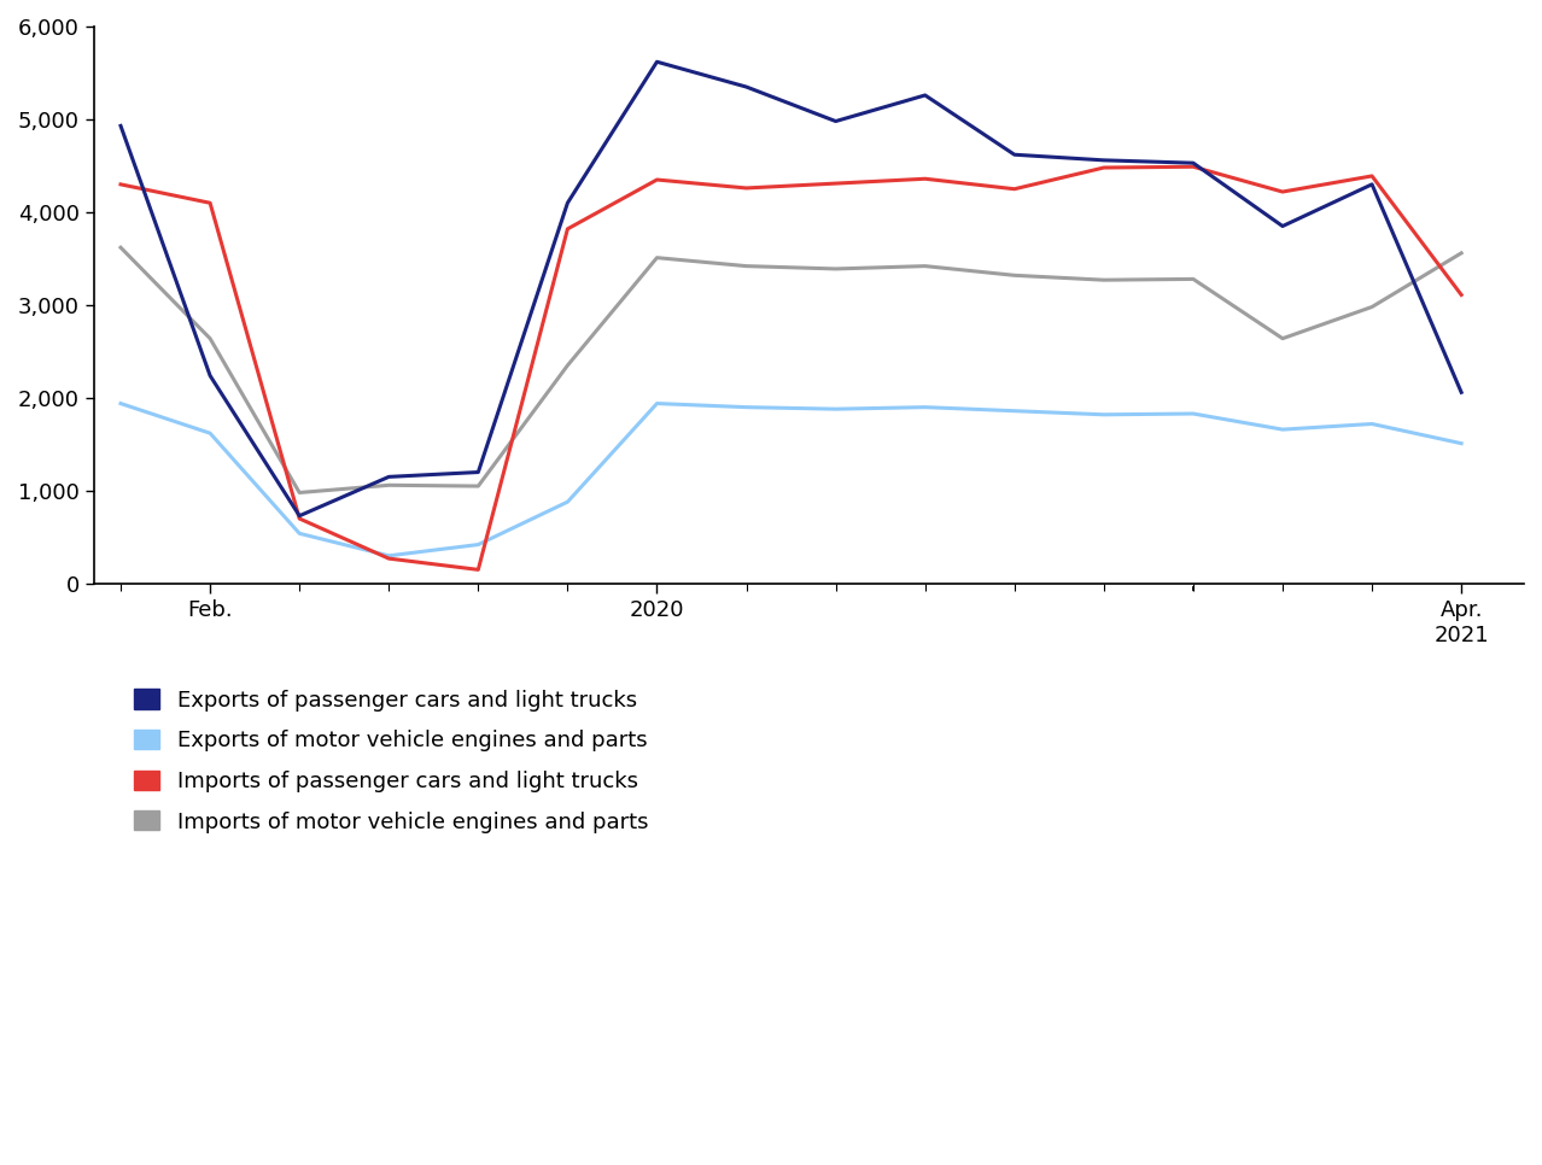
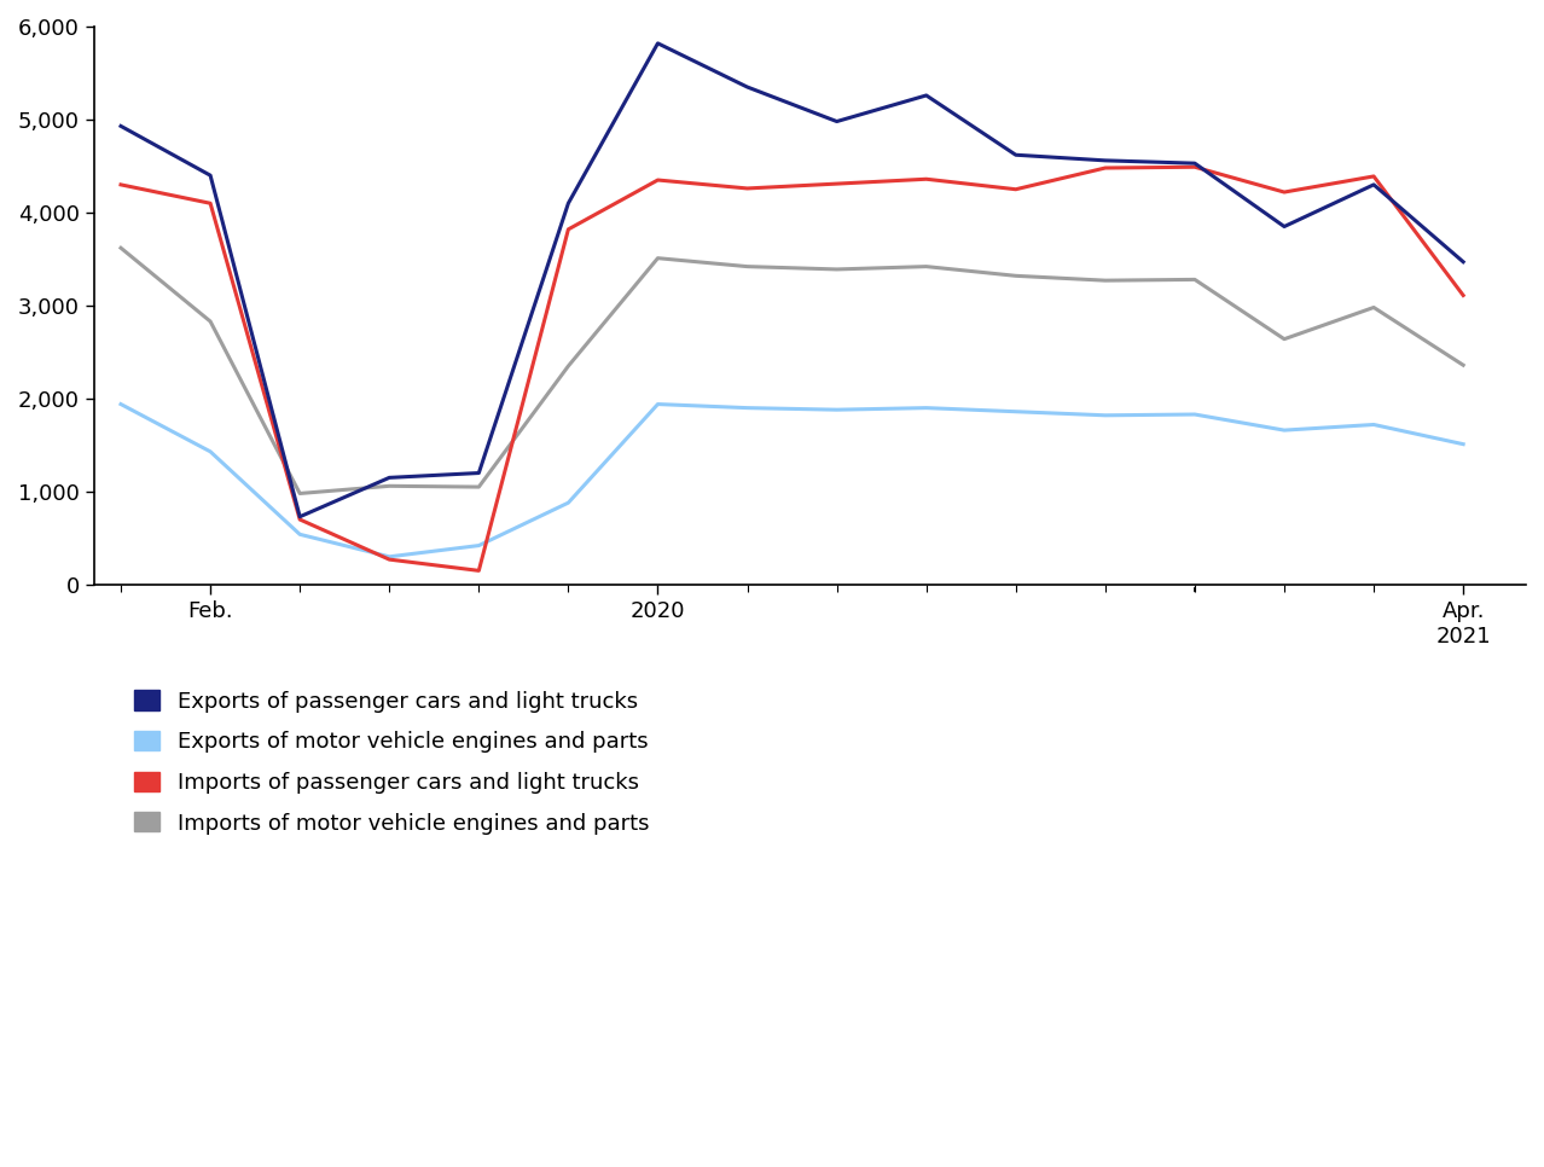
Exports of passenger cars and light trucks/Feb.: 2,240 -> 4,400
Exports of motor vehicle engines and parts/Feb.: 1,620 -> 1,430
Imports of motor vehicle engines and parts/Feb.: 2,640 -> 2,830
Exports of passenger cars and light trucks/2020: 5,620 -> 5,820
Exports of passenger cars and light trucks/Apr. 2021: 2,060 -> 3,470
Imports of motor vehicle engines and parts/Apr. 2021: 3,560 -> 2,360
